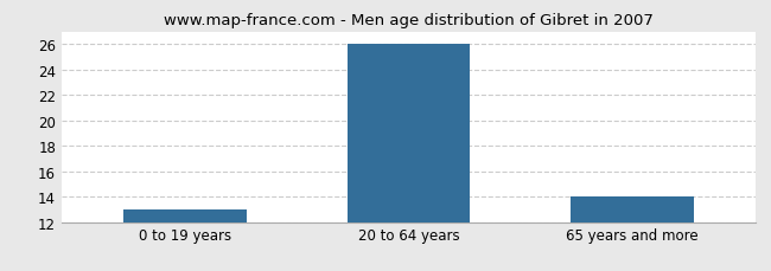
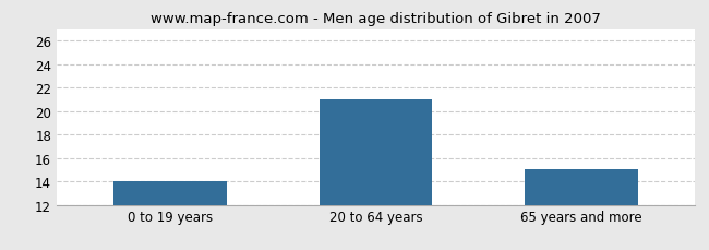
0 to 19 years: 13 -> 14
20 to 64 years: 26 -> 21
65 years and more: 14 -> 15
